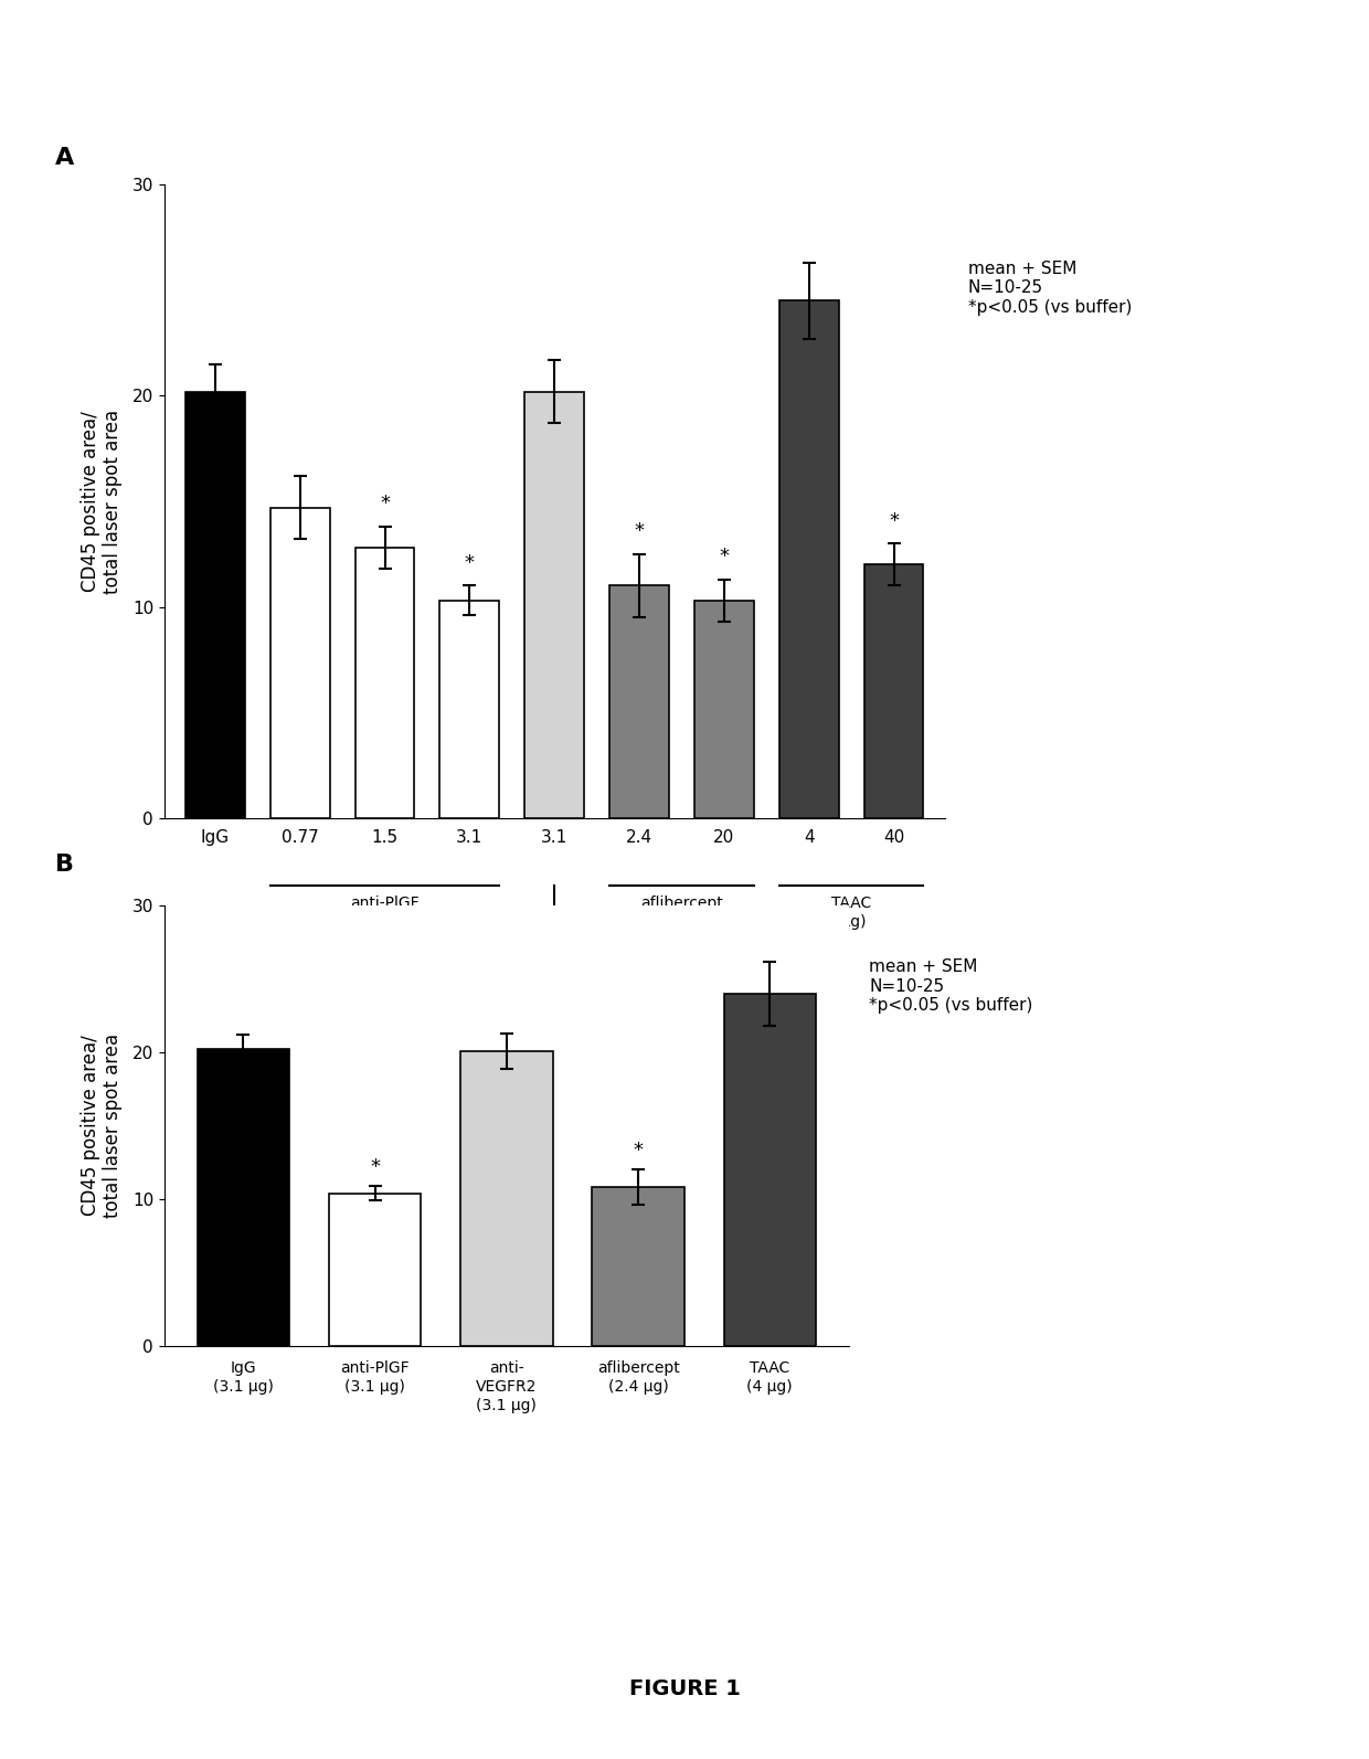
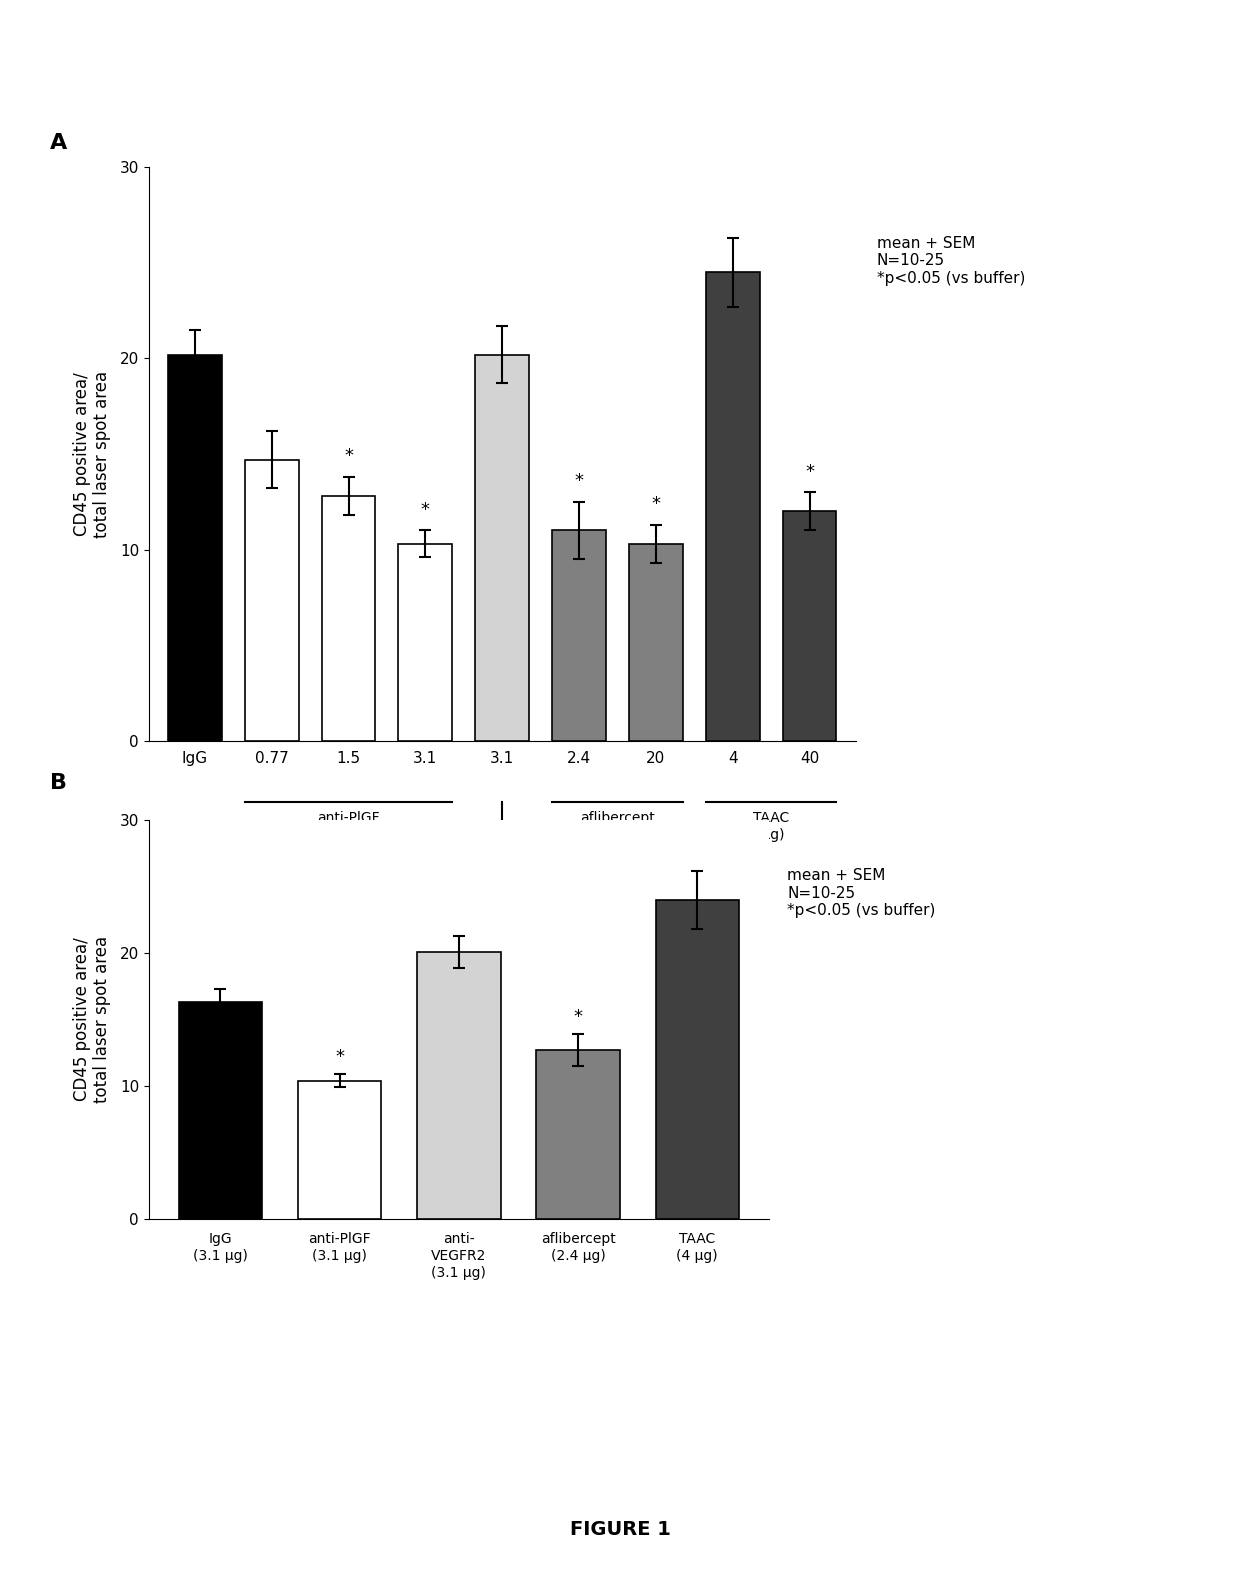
IgG (3.1 μg): 20.2 -> 16.3
aflibercept (2.4 μg): 10.8 -> 12.7
